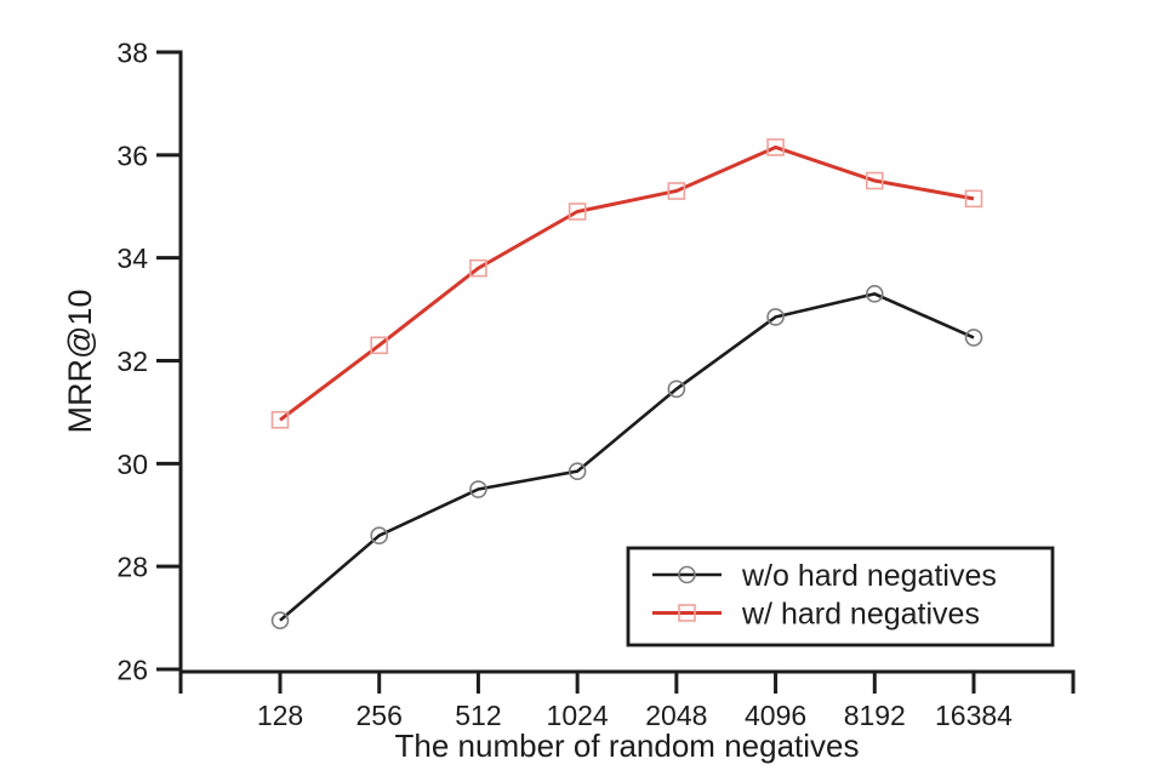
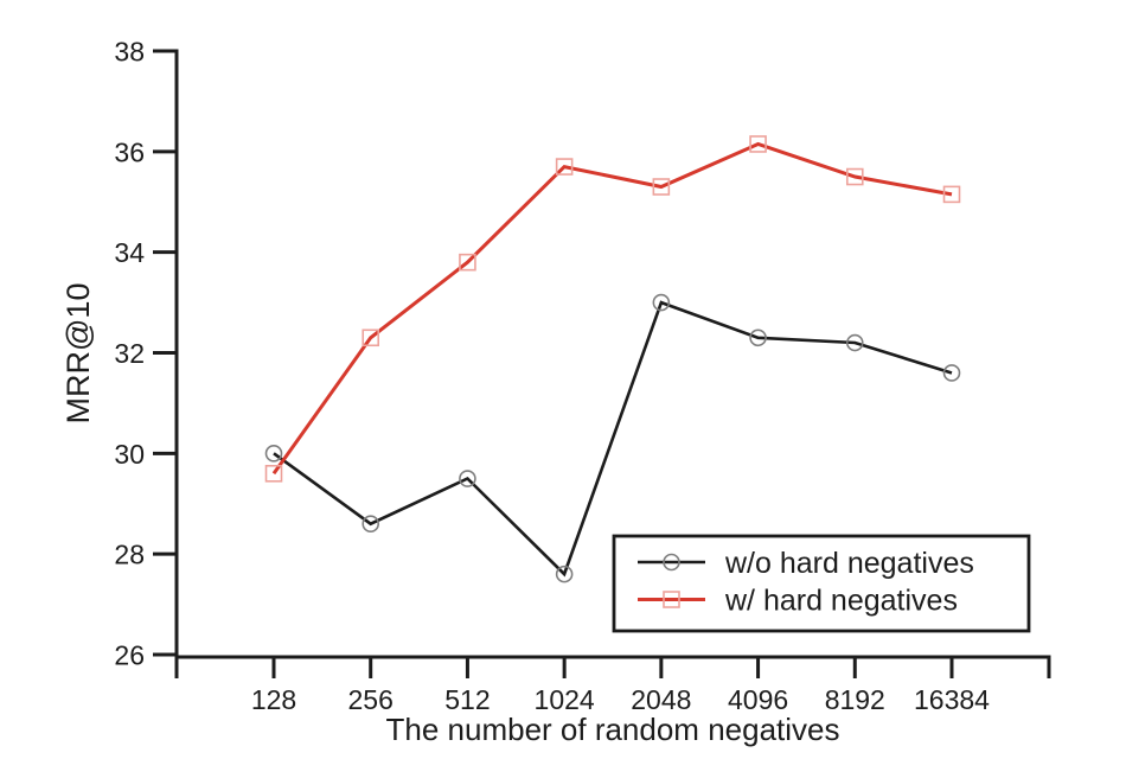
w/o hard negatives/128: 26.9 -> 30.0
w/ hard negatives/128: 30.9 -> 29.6
w/o hard negatives/1024: 29.9 -> 27.6
w/ hard negatives/1024: 34.9 -> 35.7
w/o hard negatives/2048: 31.4 -> 33.0
w/o hard negatives/4096: 32.9 -> 32.3
w/o hard negatives/8192: 33.3 -> 32.2
w/o hard negatives/16384: 32.5 -> 31.6
